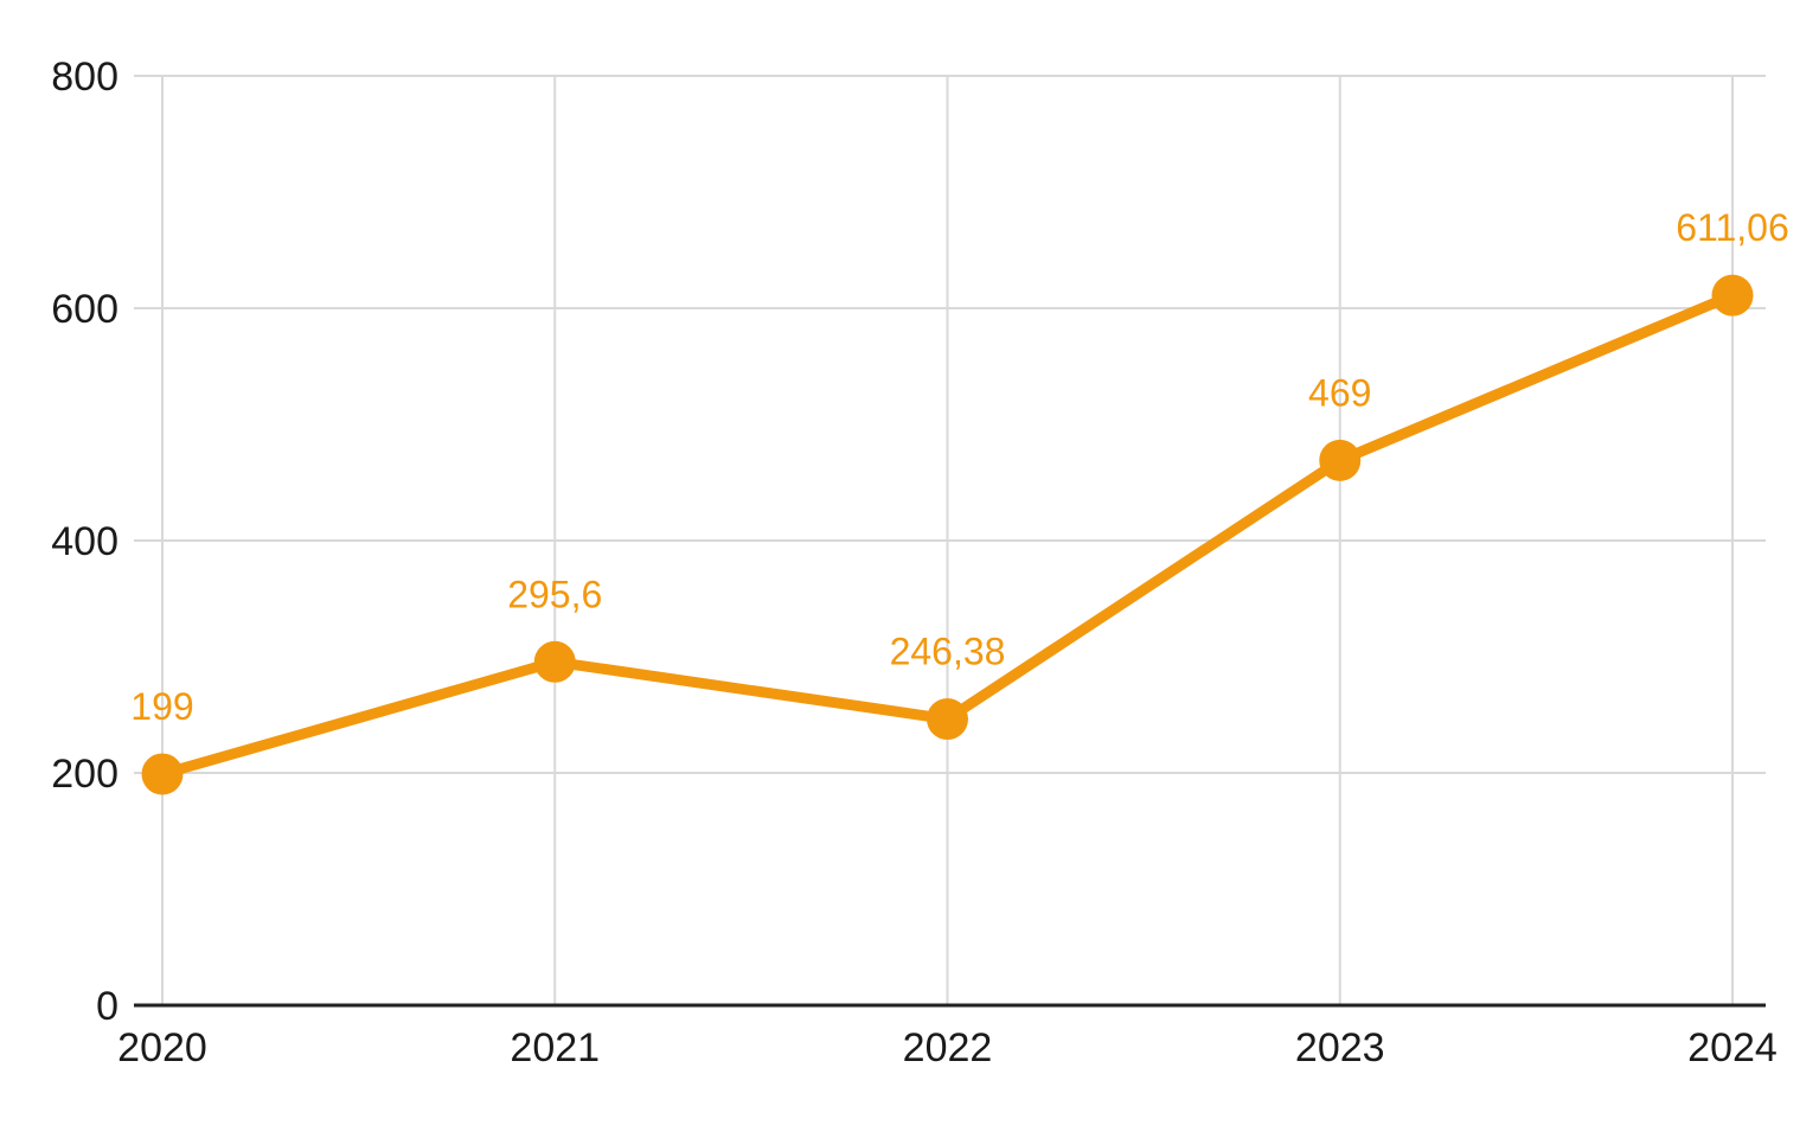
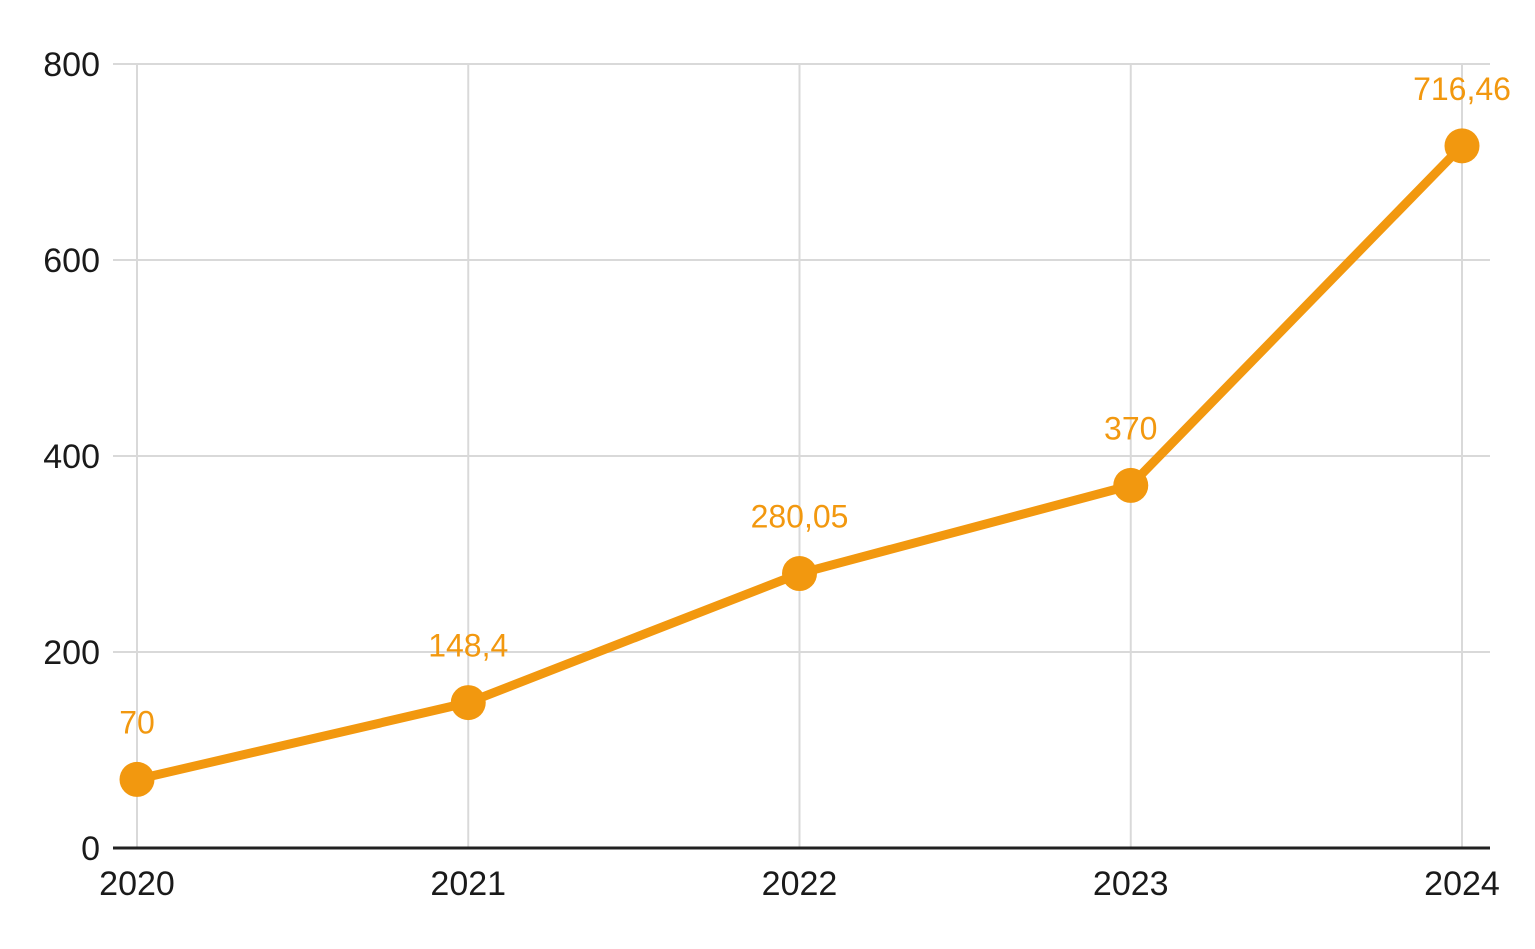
2020: 199 -> 70
2021: 295,6 -> 148,4
2022: 246,38 -> 280,05
2023: 469 -> 370
2024: 611,06 -> 716,46
